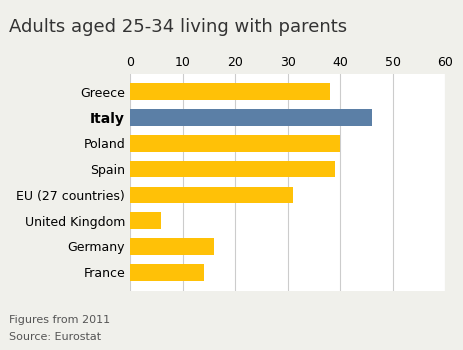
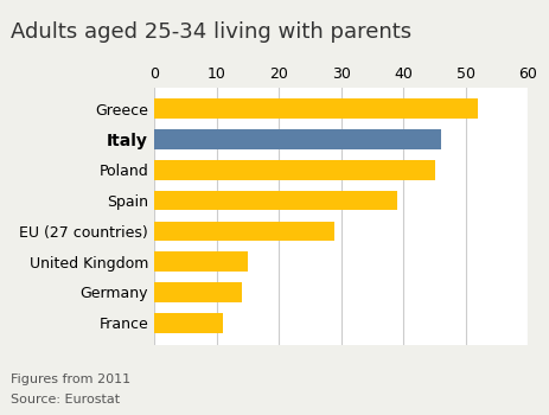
Greece: 38 -> 52
Poland: 40 -> 45
EU (27 countries): 31 -> 29
United Kingdom: 6 -> 15
Germany: 16 -> 14
France: 14 -> 11
